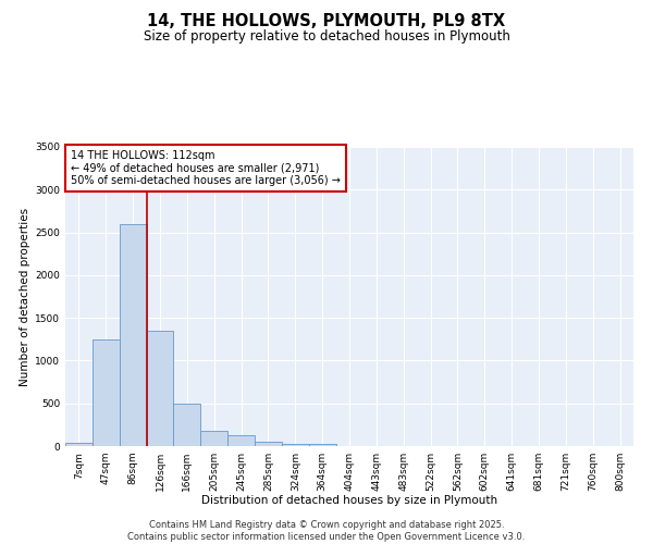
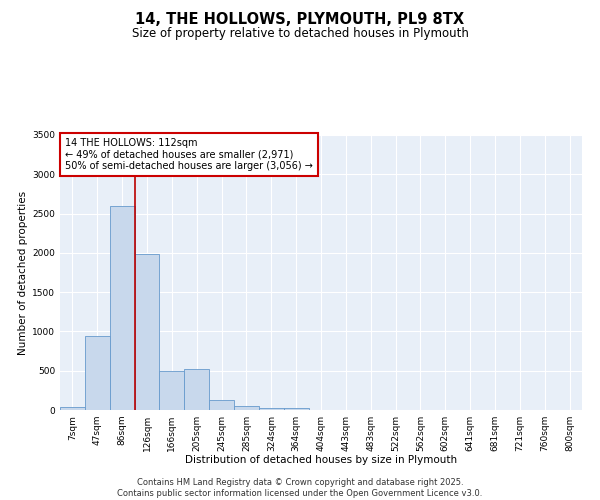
47sqm: 1250 -> 940
126sqm: 1350 -> 1980
205sqm: 180 -> 520
